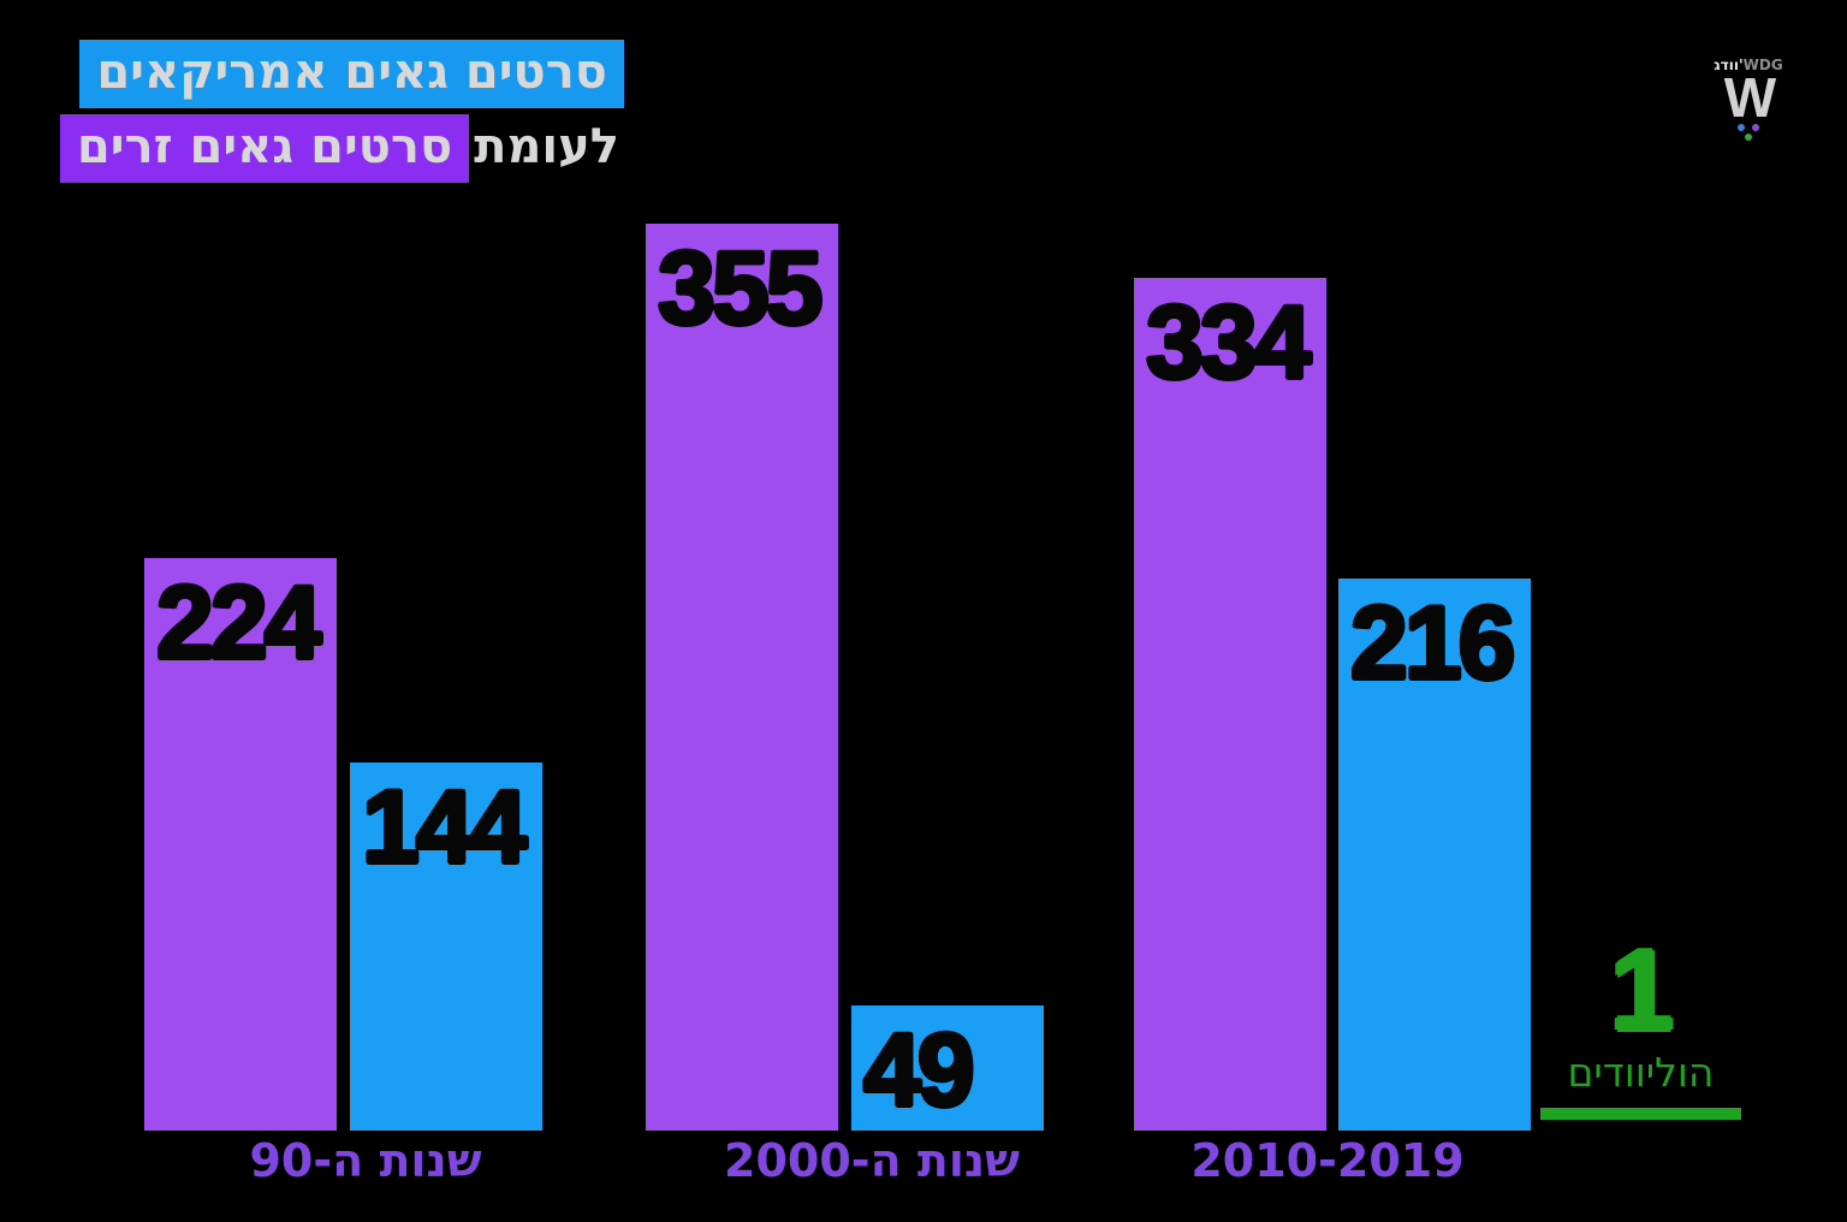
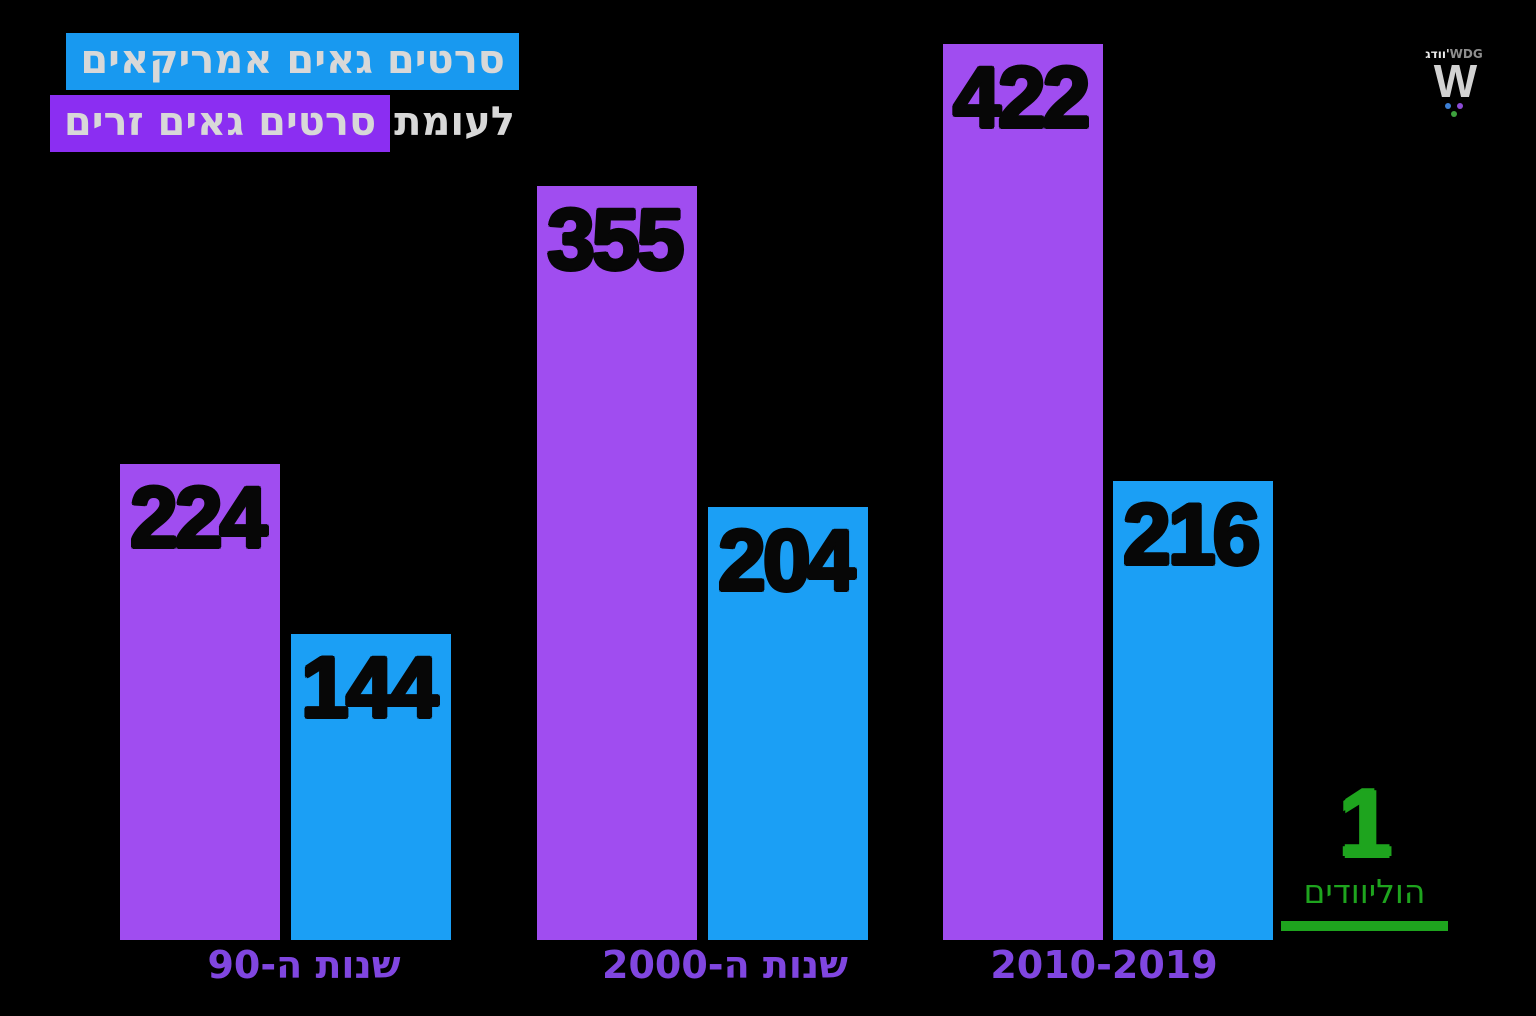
סרטים גאים אמריקאים/שנות ה-2000: 49 -> 204
סרטים גאים זרים/2010-2019: 334 -> 422
